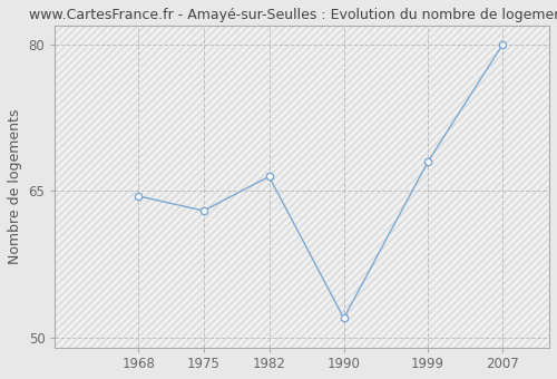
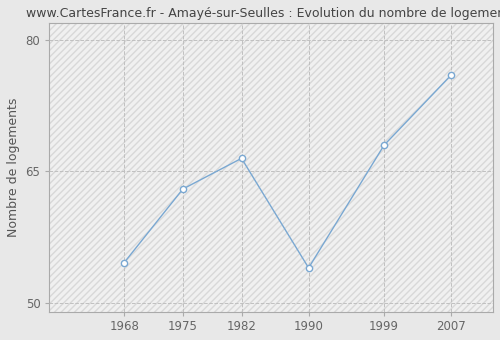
1968: 64.5 -> 54.6
1990: 52.0 -> 54.0
2007: 80.0 -> 76.0
